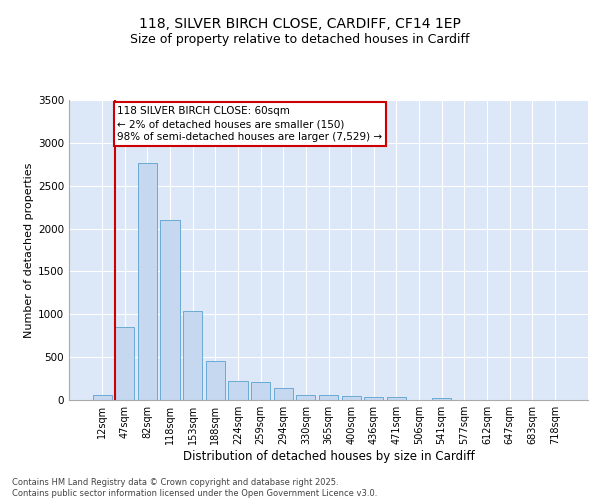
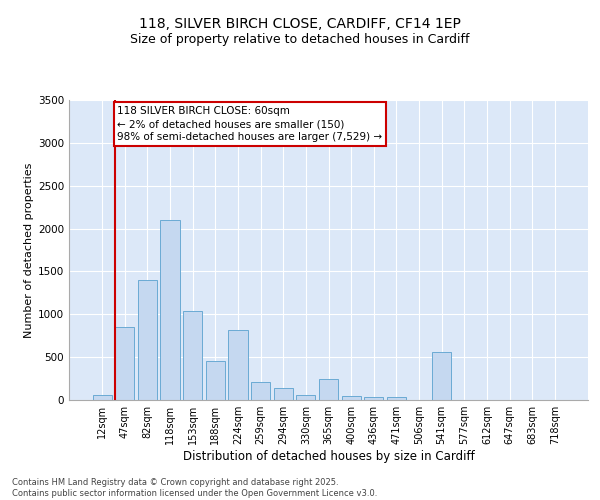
82sqm: 2760 -> 1400
224sqm: 220 -> 820
365sqm: 60 -> 240
541sqm: 20 -> 560
